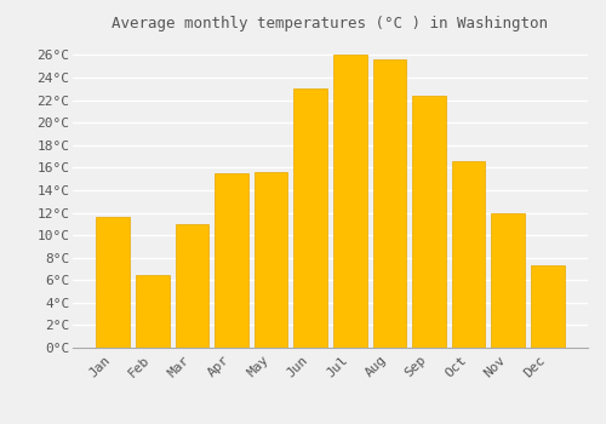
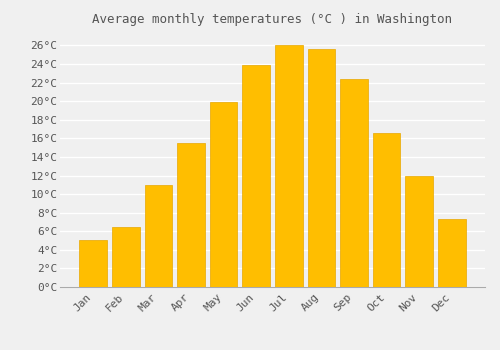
Jan: 11.6°C -> 5.1°C
May: 15.6°C -> 19.9°C
Jun: 23.0°C -> 23.9°C
